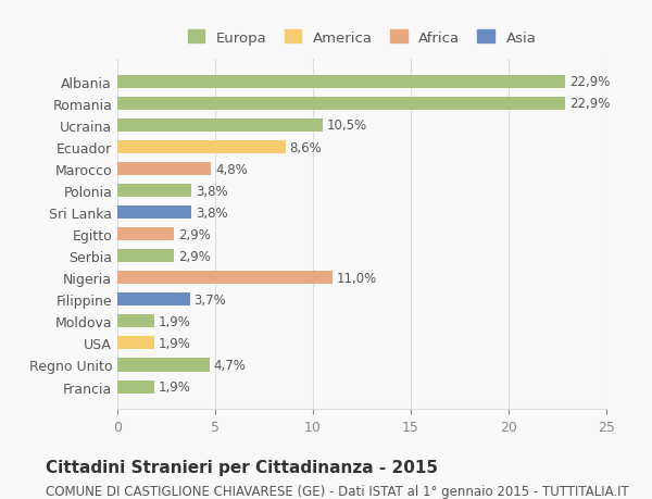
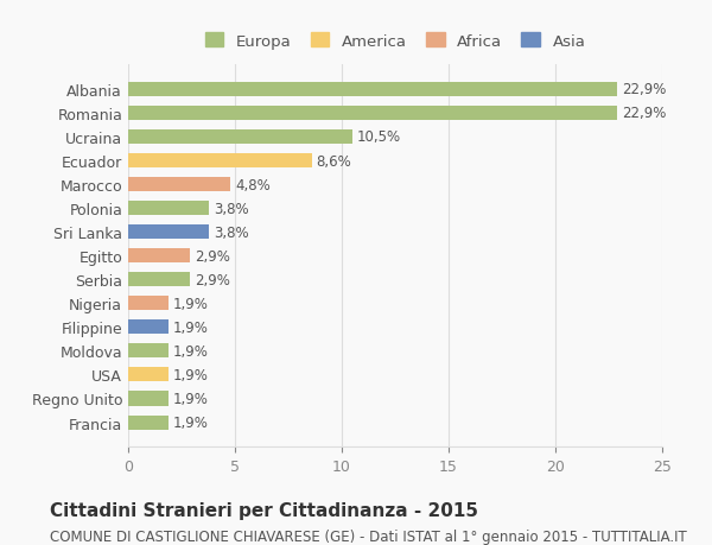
Nigeria: 11,0% -> 1,9%
Filippine: 3,7% -> 1,9%
Regno Unito: 4,7% -> 1,9%
